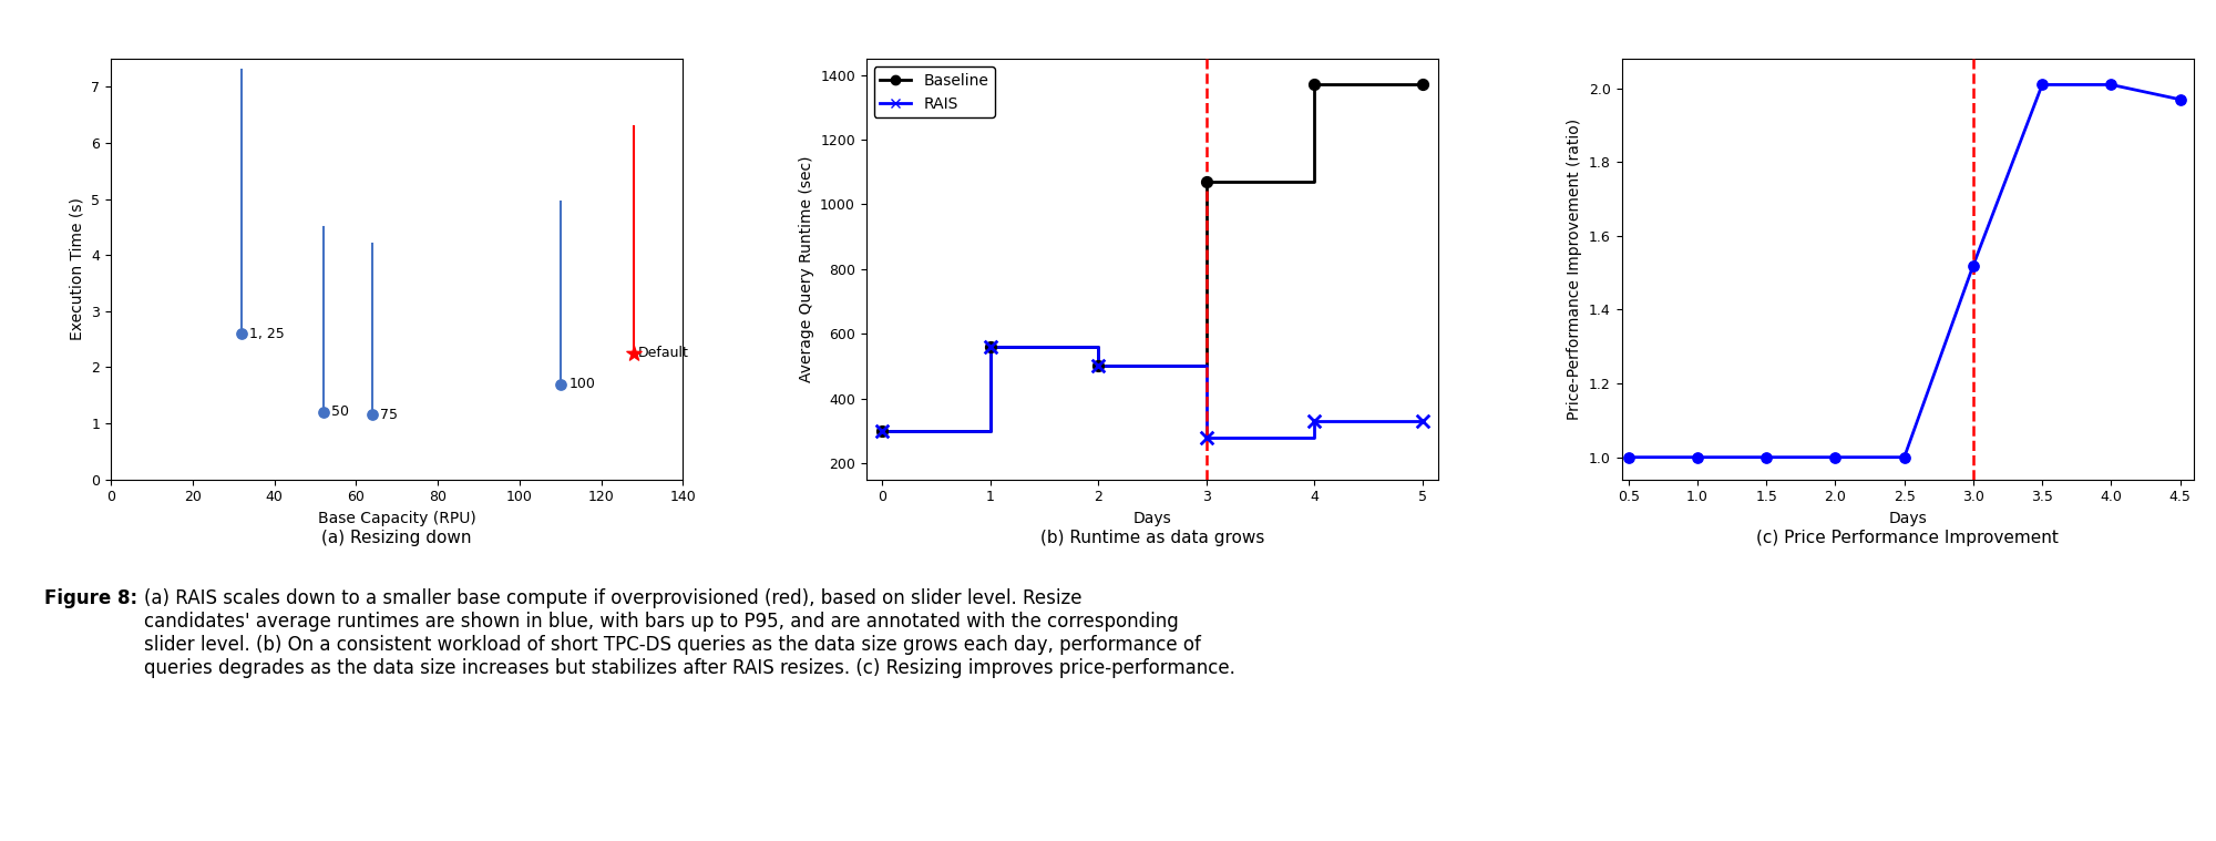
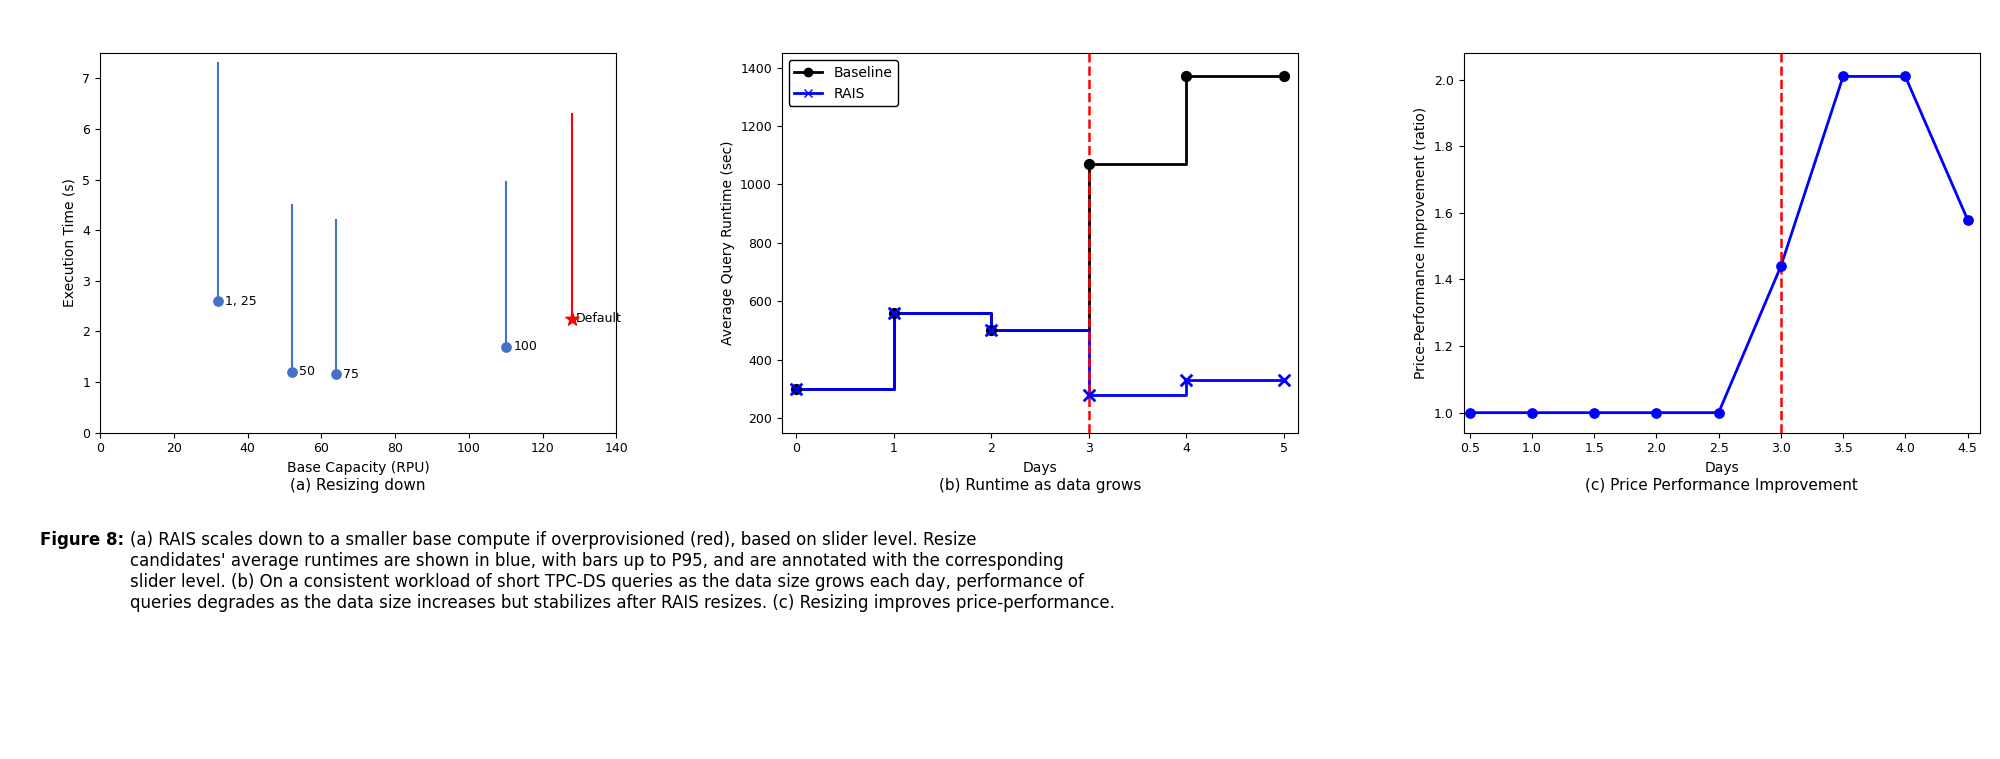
3.0: 1.52 -> 1.44
4.5: 1.97 -> 1.58
